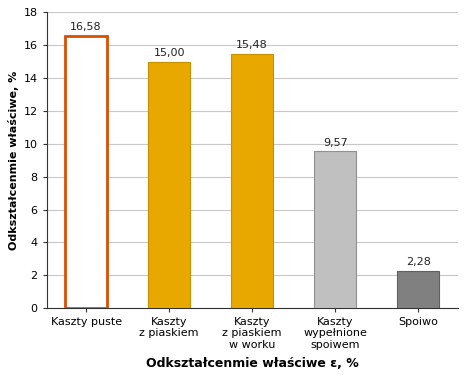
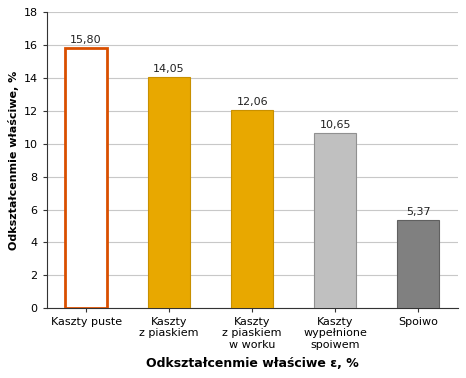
Kaszty puste: 16,58 -> 15,80
Kaszty z piaskiem: 15,00 -> 14,05
Kaszty z piaskiem w worku: 15,48 -> 12,06
Kaszty wypełnione spoiwem: 9,57 -> 10,65
Spoiwo: 2,28 -> 5,37
